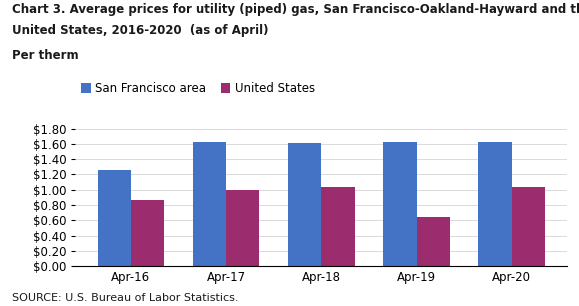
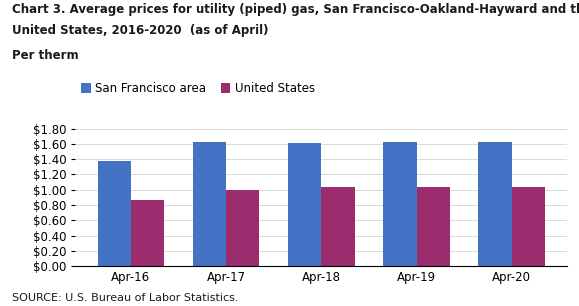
San Francisco area/Apr-16: $1.26 -> $1.37
United States/Apr-19: $0.64 -> $1.03
